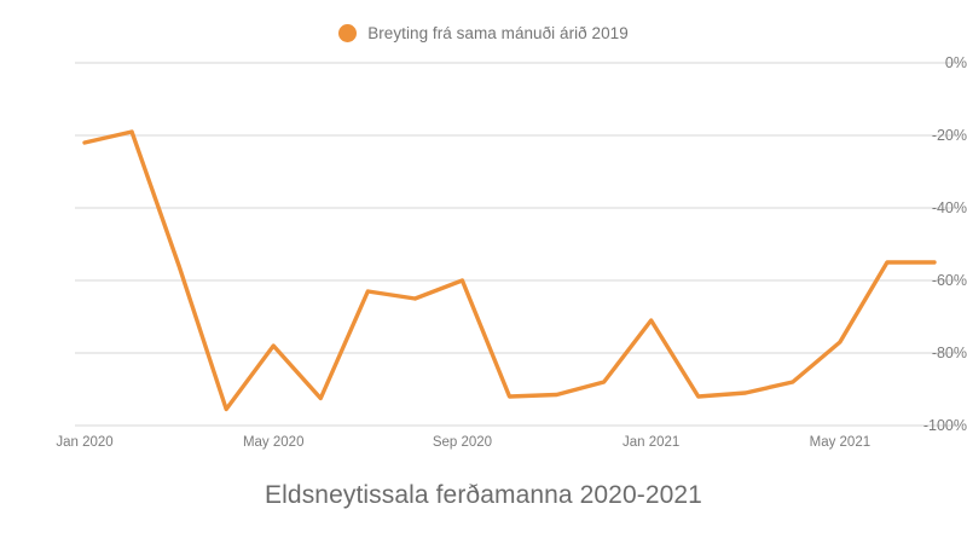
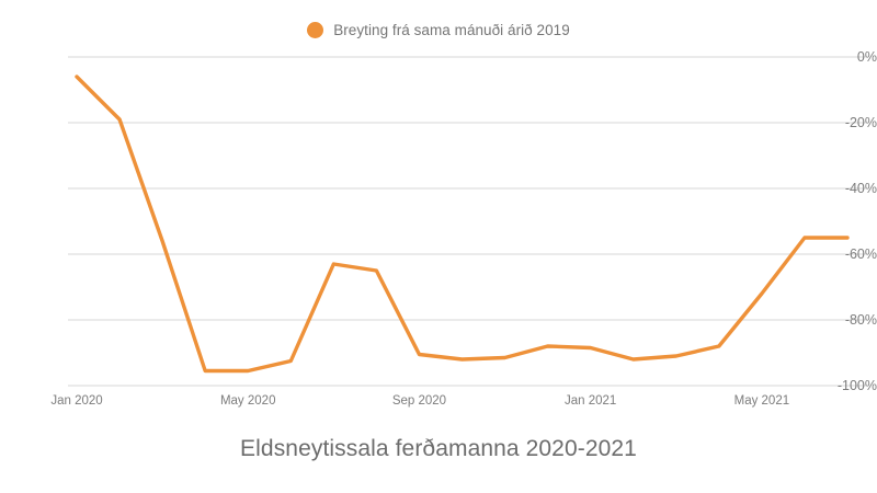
Jan 2020: -22% -> -6%
May 2020: -78% -> -96%
Sep 2020: -60% -> -90%
Jan 2021: -71% -> -88%
May 2021: -77% -> -72%
